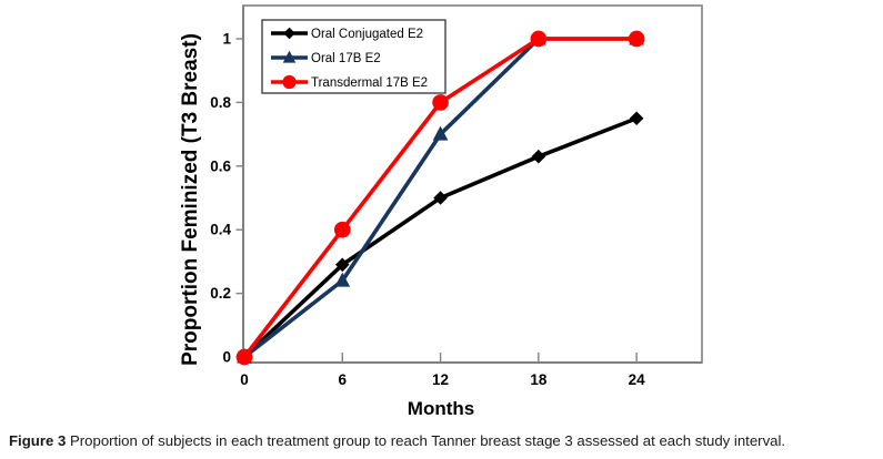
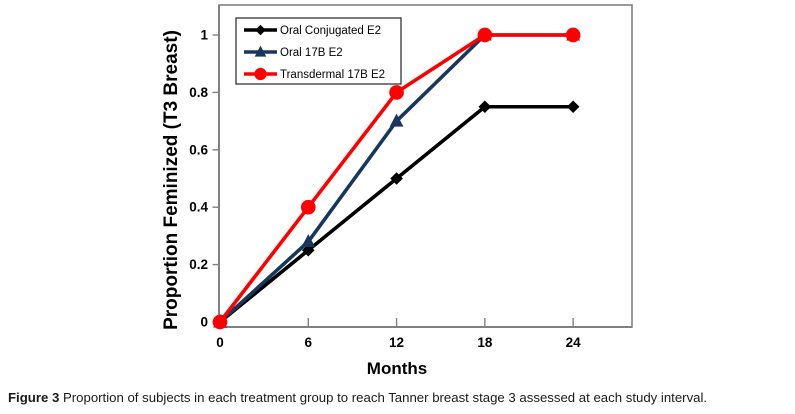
Oral Conjugated E2/6: 0.29 -> 0.25
Oral 17B E2/6: 0.24 -> 0.28
Oral Conjugated E2/18: 0.63 -> 0.75
